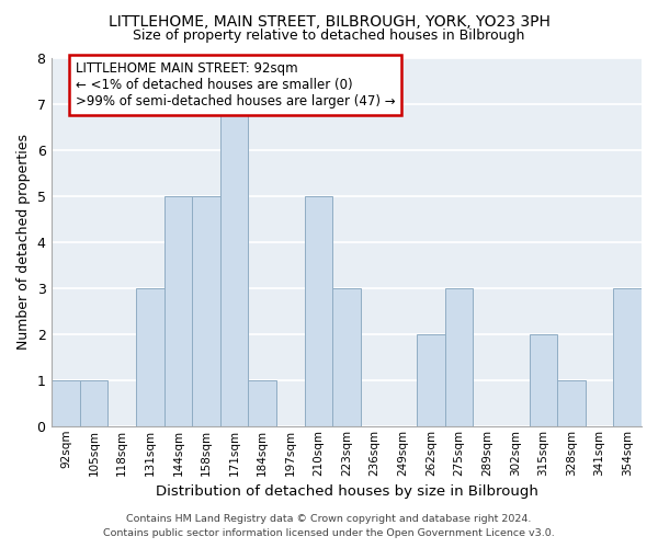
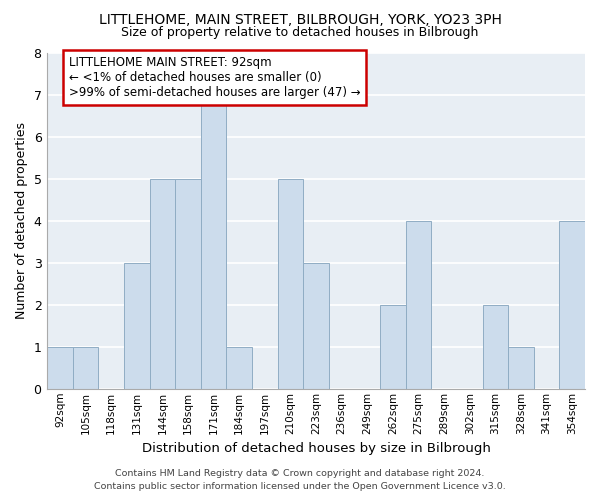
275sqm: 3 -> 4
354sqm: 3 -> 4
